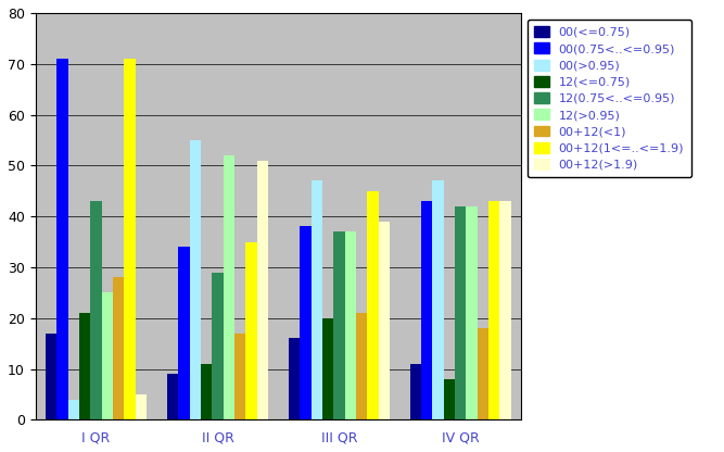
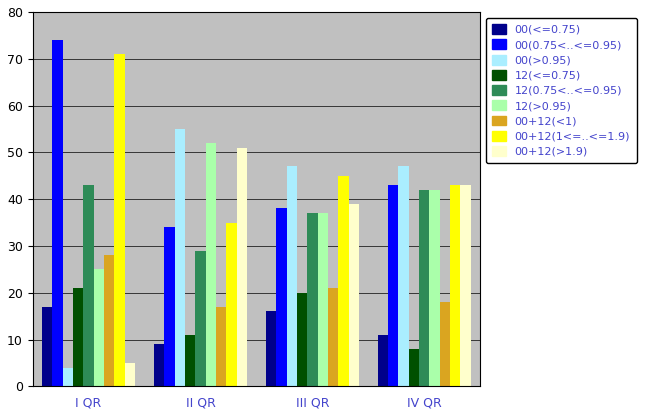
00(0.75<..<=0.95)/I QR: 71 -> 74
